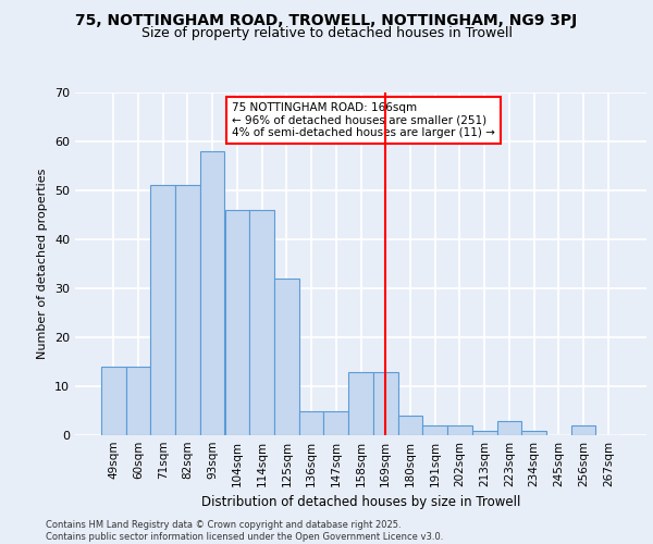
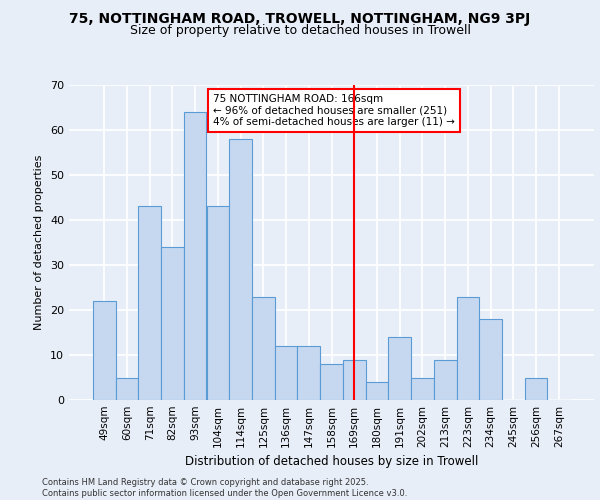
49sqm: 14 -> 22
60sqm: 14 -> 5
71sqm: 51 -> 43
82sqm: 51 -> 34
93sqm: 58 -> 64
104sqm: 46 -> 43
114sqm: 46 -> 58
125sqm: 32 -> 23
136sqm: 5 -> 12
147sqm: 5 -> 12
158sqm: 13 -> 8
169sqm: 13 -> 9
191sqm: 2 -> 14
202sqm: 2 -> 5
213sqm: 1 -> 9
223sqm: 3 -> 23
234sqm: 1 -> 18
256sqm: 2 -> 5
